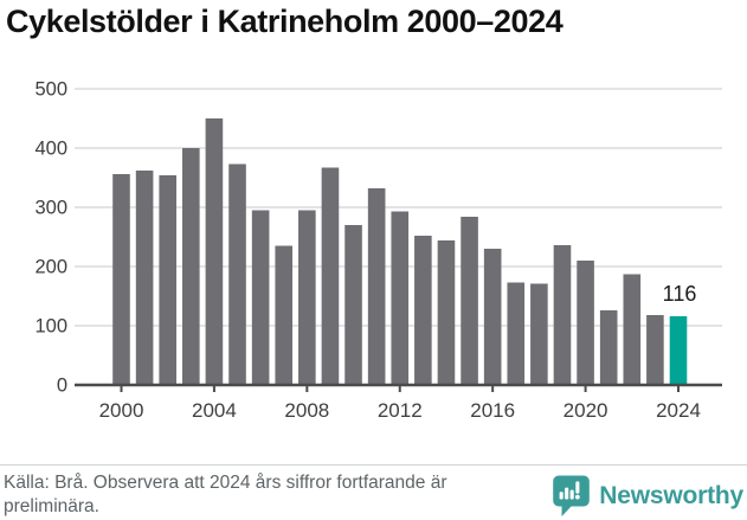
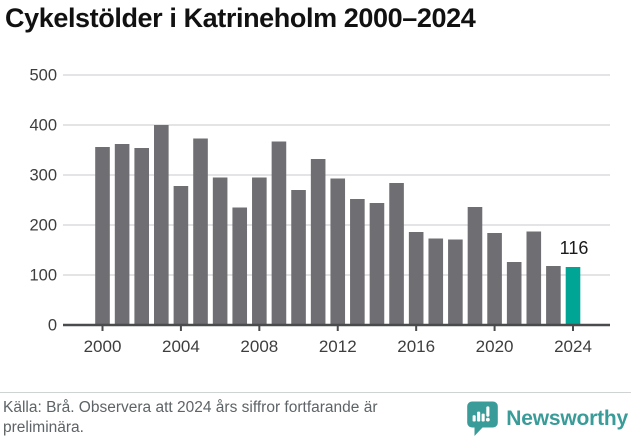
2004: 450 -> 280
2016: 230 -> 190
2020: 210 -> 180
